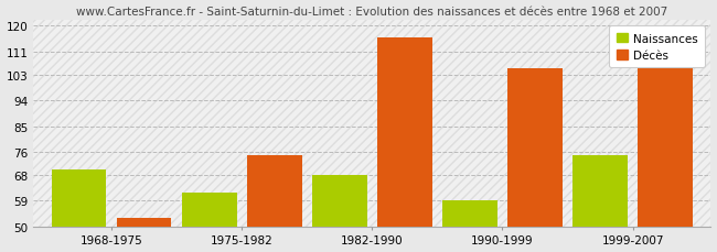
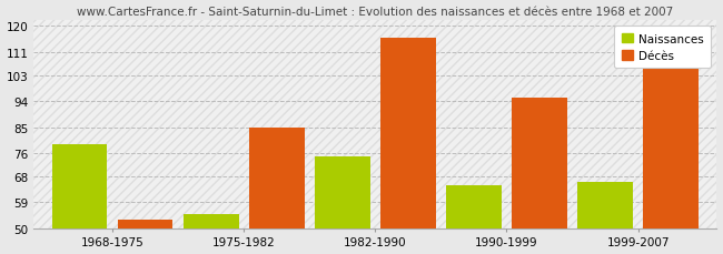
Naissances/1968-1975: 70 -> 79
Naissances/1975-1982: 62 -> 55
Décès/1975-1982: 75 -> 85
Naissances/1982-1990: 68 -> 75
Naissances/1990-1999: 59 -> 65
Décès/1990-1999: 105 -> 95
Naissances/1999-2007: 75 -> 66
